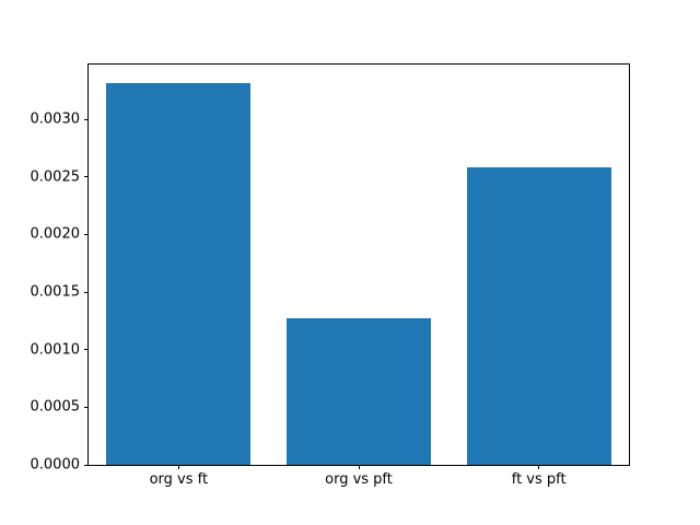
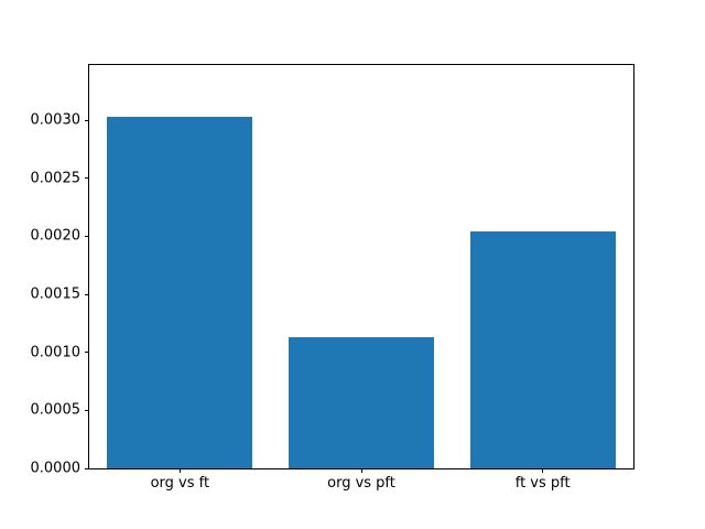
org vs ft: 0.00331 -> 0.00303
org vs pft: 0.00127 -> 0.00113
ft vs pft: 0.00258 -> 0.00204
